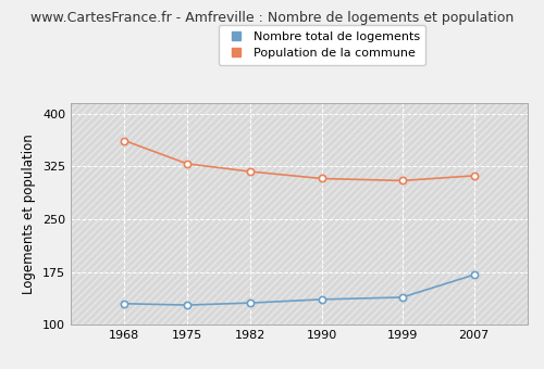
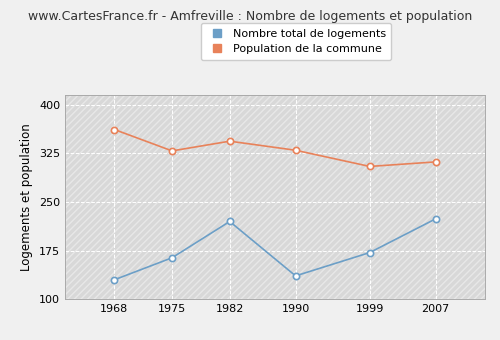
Nombre total de logements/1975: 128 -> 164
Nombre total de logements/1982: 131 -> 220
Population de la commune/1982: 318 -> 344
Population de la commune/1990: 308 -> 330
Nombre total de logements/1999: 139 -> 172
Nombre total de logements/2007: 171 -> 224
